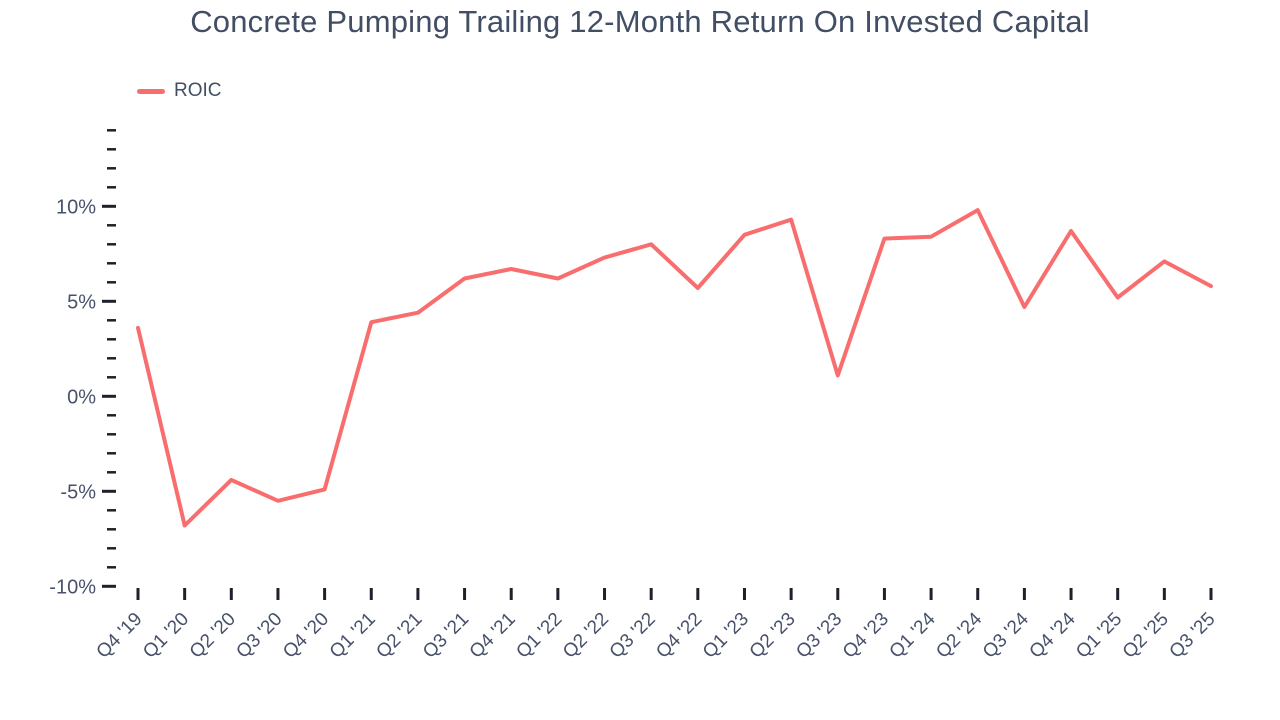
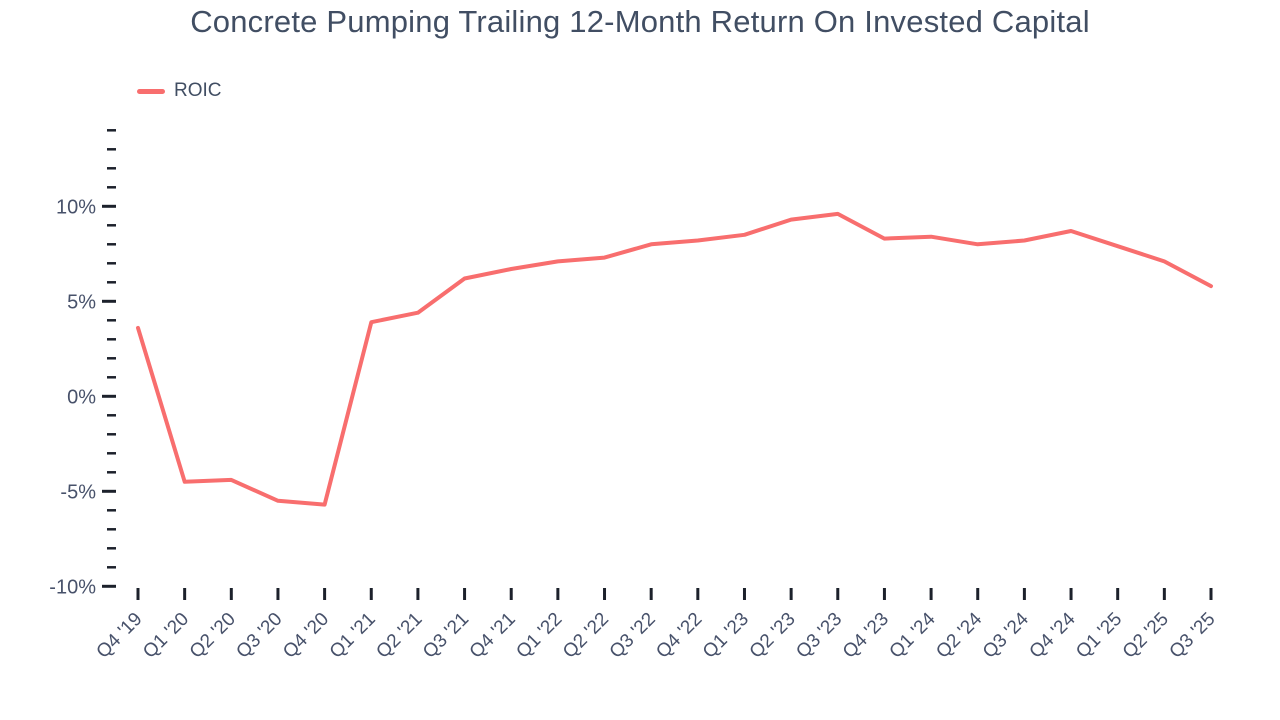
Q1 '20: -6.8% -> -4.5%
Q4 '20: -4.9% -> -5.7%
Q1 '22: 6.2% -> 7.1%
Q4 '22: 5.7% -> 8.2%
Q3 '23: 1.1% -> 9.6%
Q2 '24: 9.8% -> 8.0%
Q3 '24: 4.7% -> 8.2%
Q1 '25: 5.2% -> 7.9%
